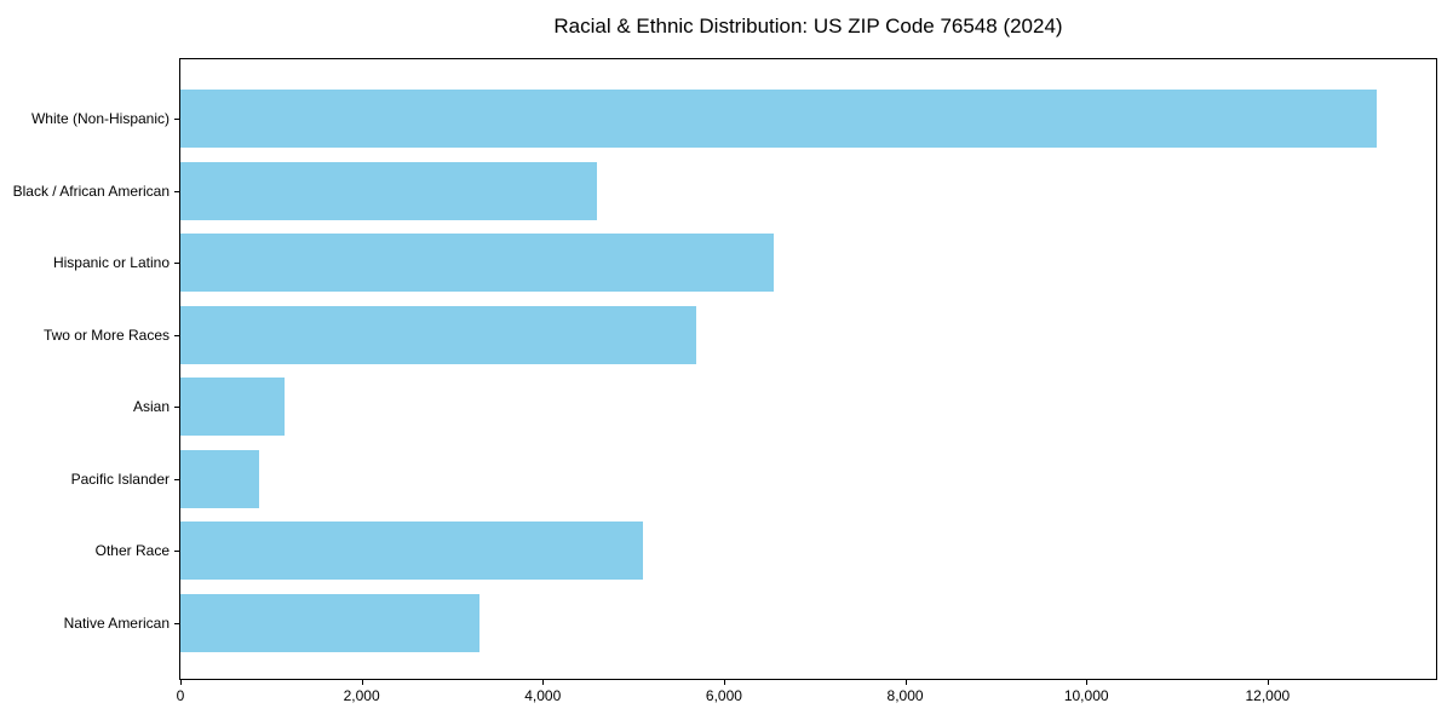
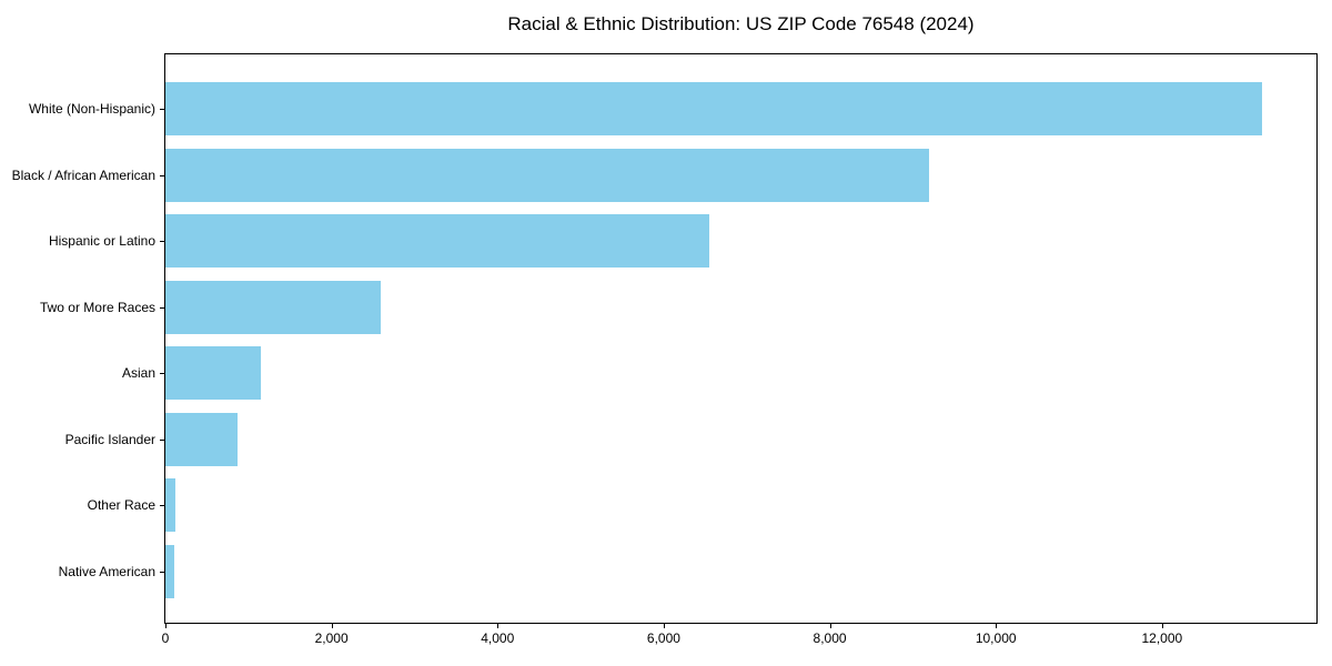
Black / African American: 4600 -> 9200
Two or More Races: 5700 -> 2600
Other Race: 5100 -> 100
Native American: 3300 -> 100
